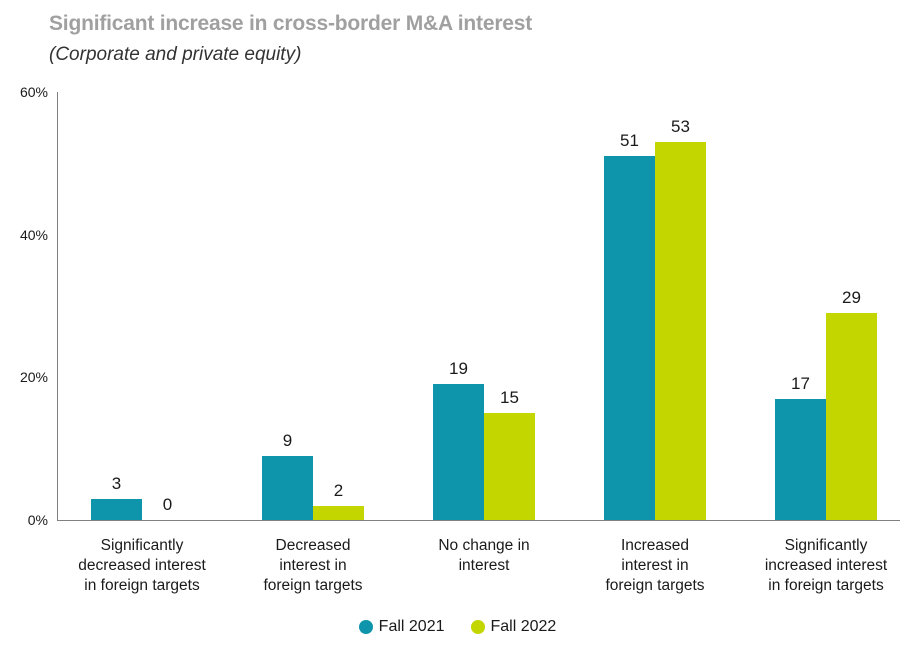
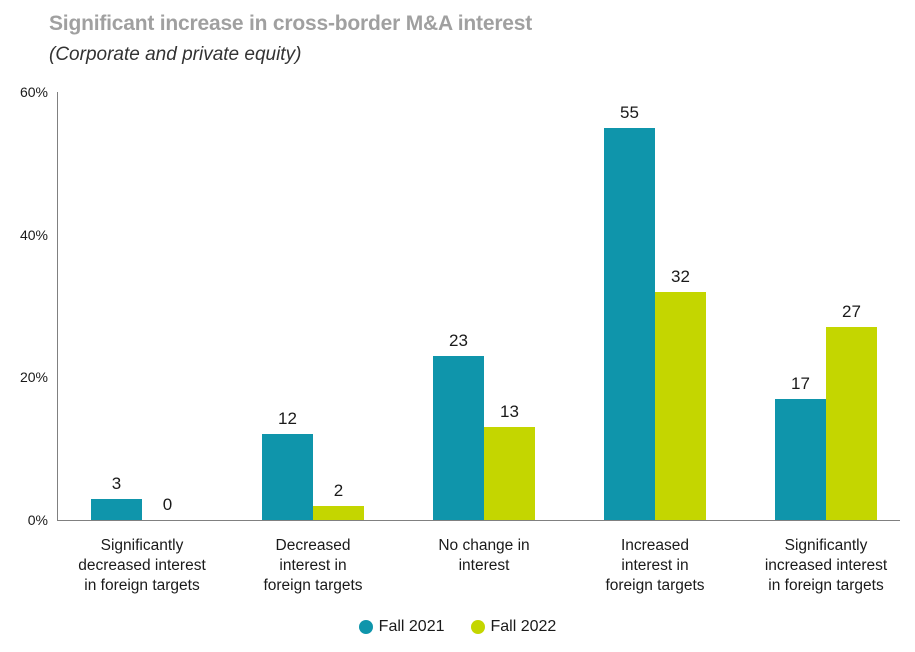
Fall 2021/Decreased interest in foreign targets: 9 -> 12
Fall 2021/No change in interest: 19 -> 23
Fall 2022/No change in interest: 15 -> 13
Fall 2021/Increased interest in foreign targets: 51 -> 55
Fall 2022/Increased interest in foreign targets: 53 -> 32
Fall 2022/Significantly increased interest in foreign targets: 29 -> 27
